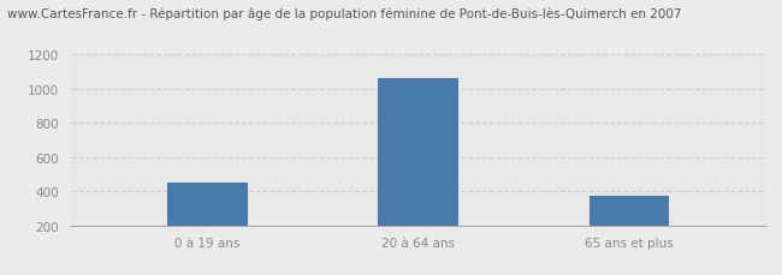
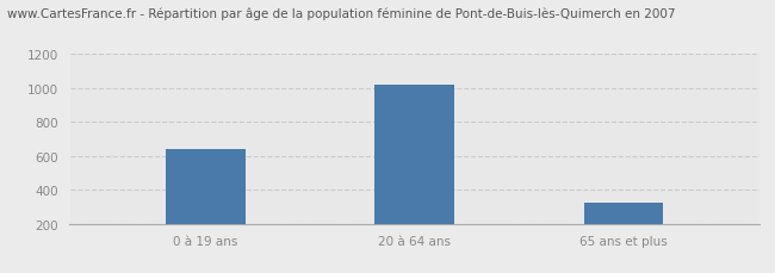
0 à 19 ans: 450 -> 640
20 à 64 ans: 1060 -> 1020
65 ans et plus: 370 -> 320
